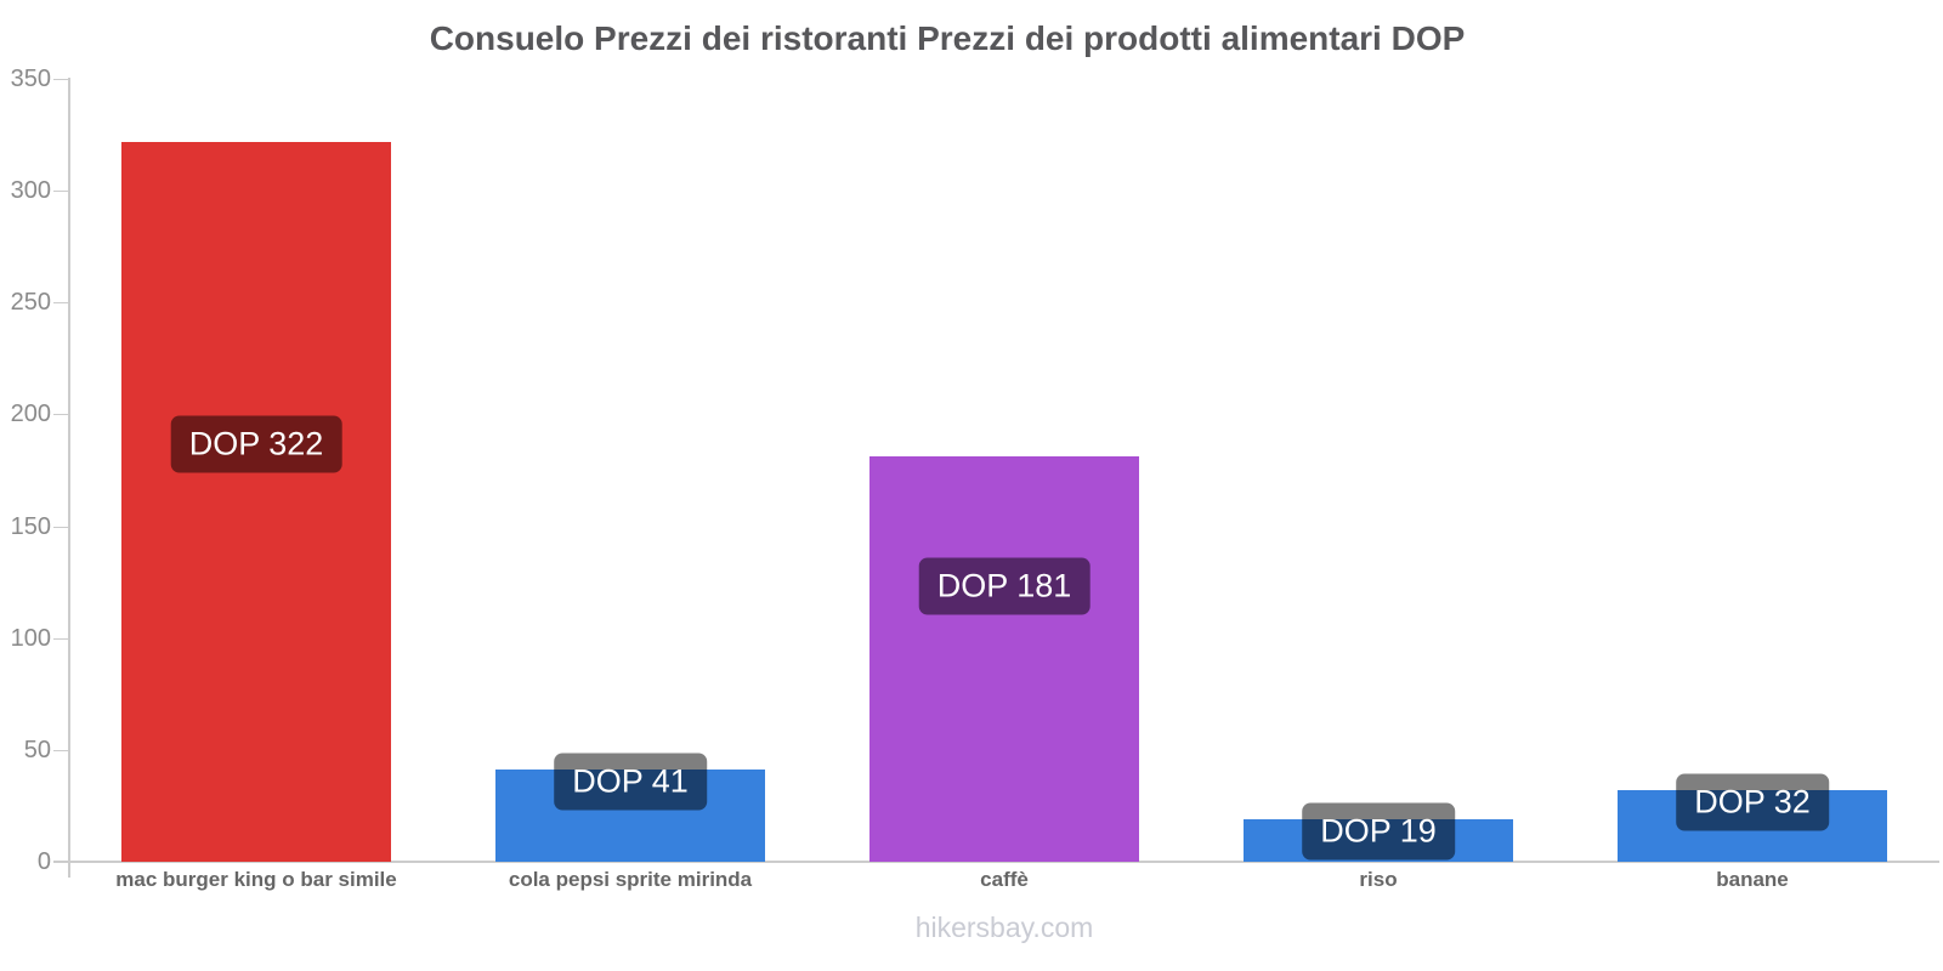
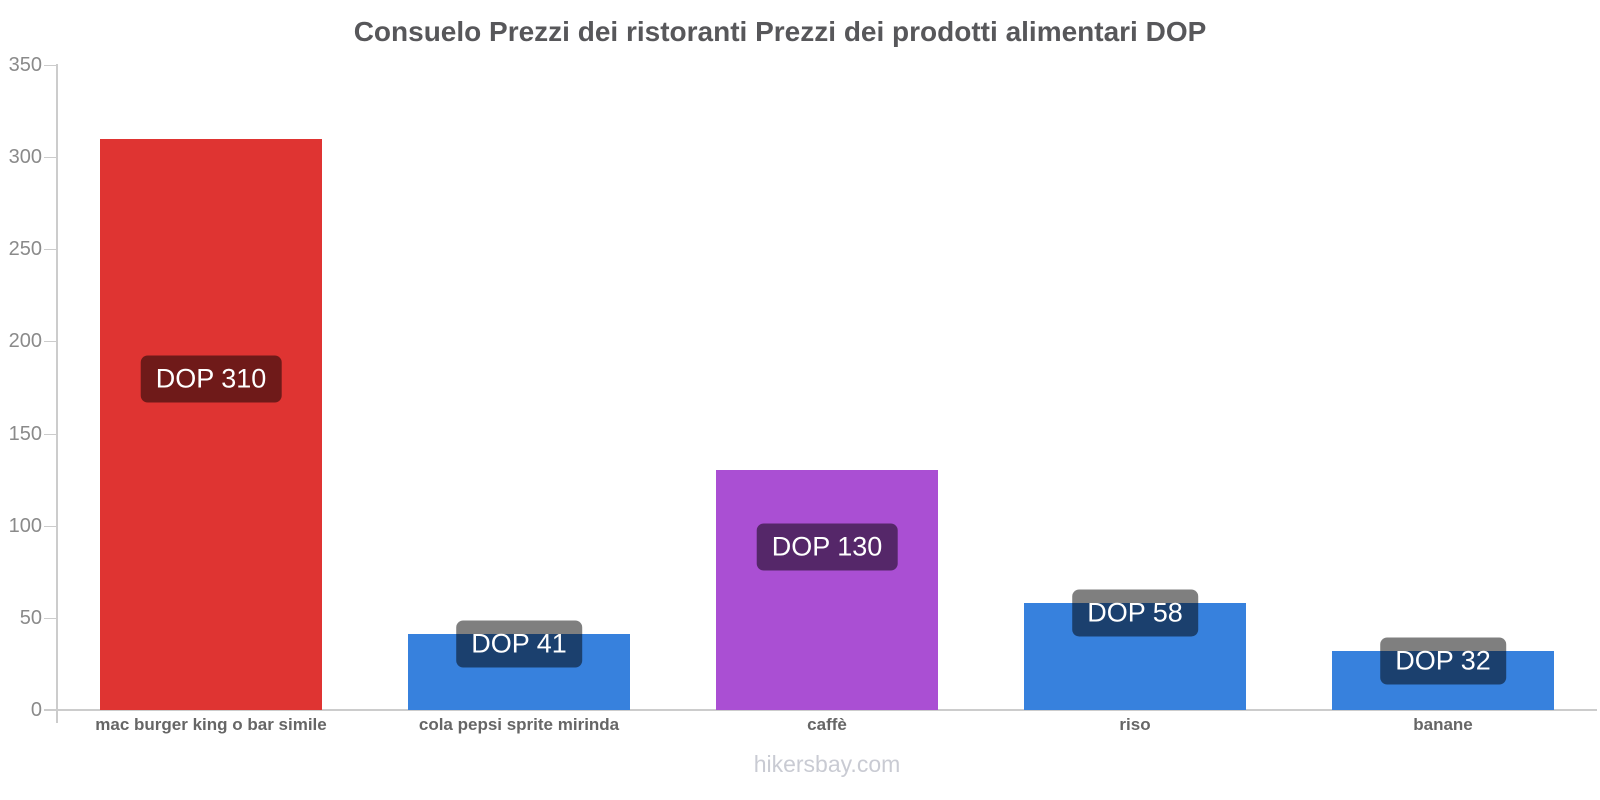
mac burger king o bar simile: 322 -> 310
caffè: 181 -> 130
riso: 19 -> 58
